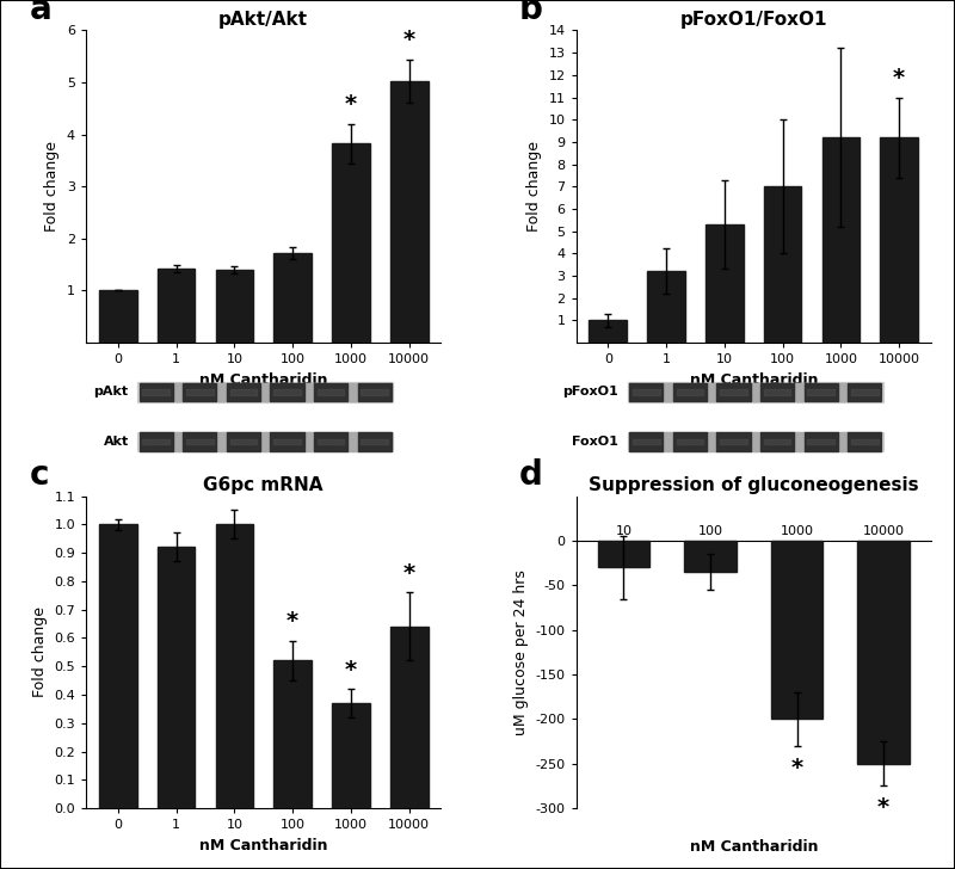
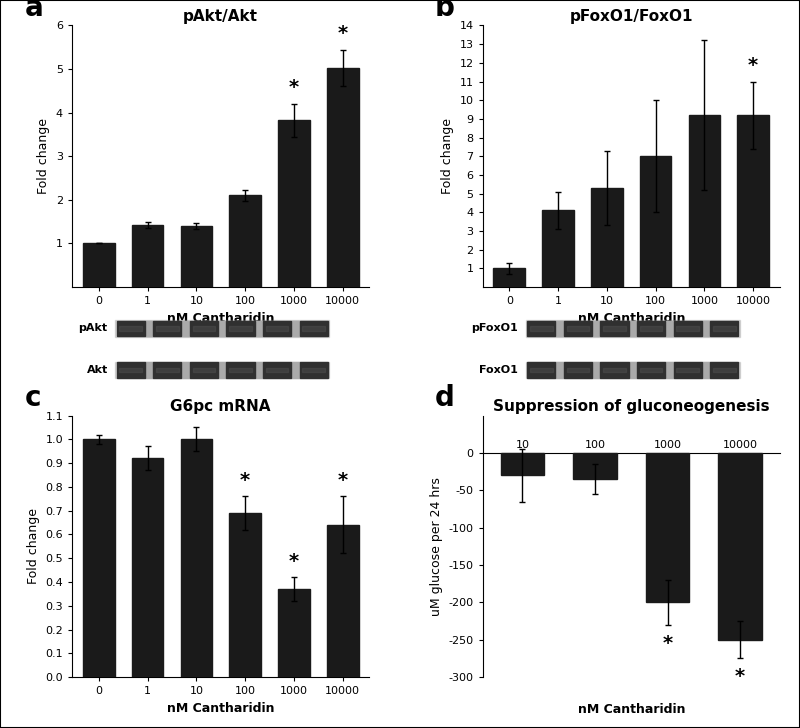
pAkt/Akt/100: 1.72 -> 2.10
pFoxO1/FoxO1/1: 3.2 -> 4.1
G6pc mRNA/100: 0.52 -> 0.69
